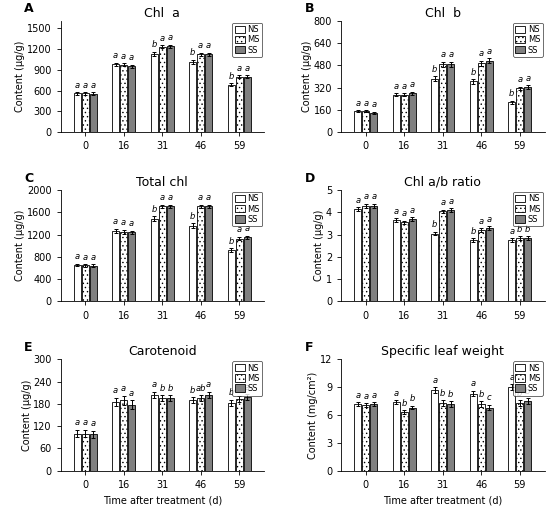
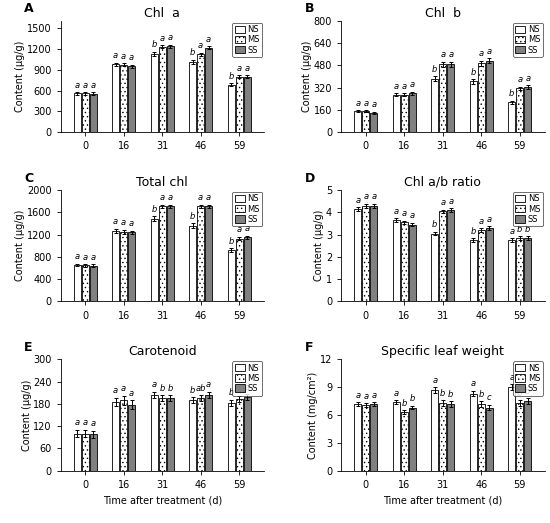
Chl a/SS/46: 1120 -> 1220
Chl a/b ratio/SS/16: 3.70 -> 3.45
